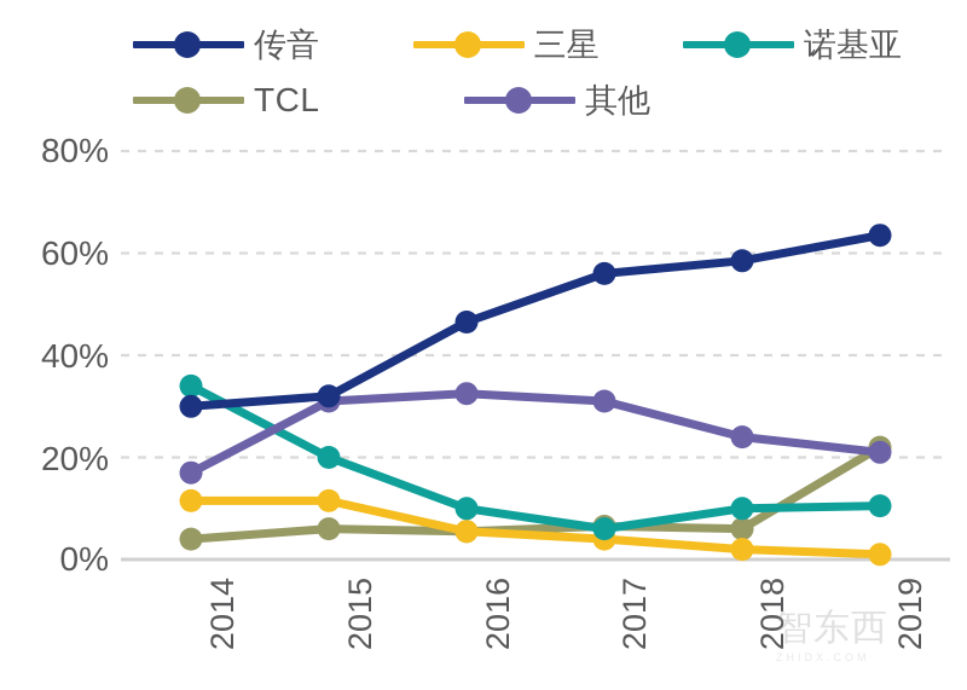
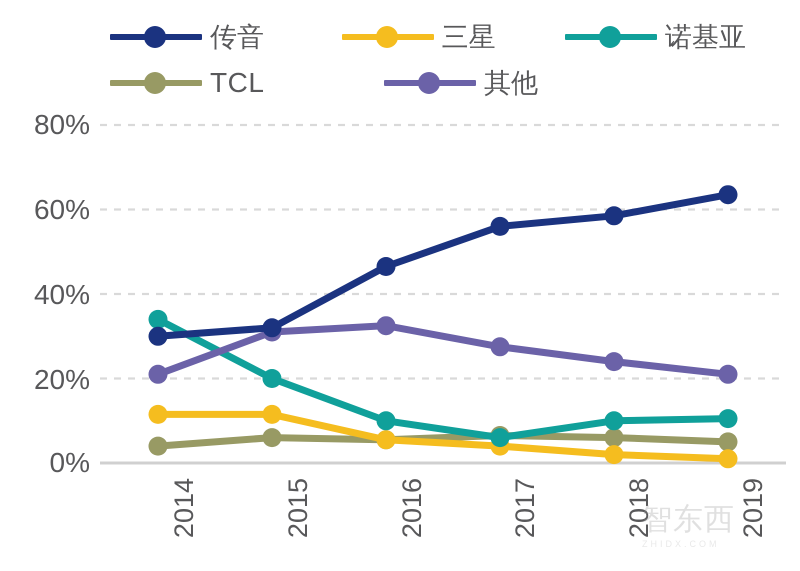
其他/2014: 17% -> 21%
其他/2017: 31% -> 28%
TCL/2019: 22% -> 5%
